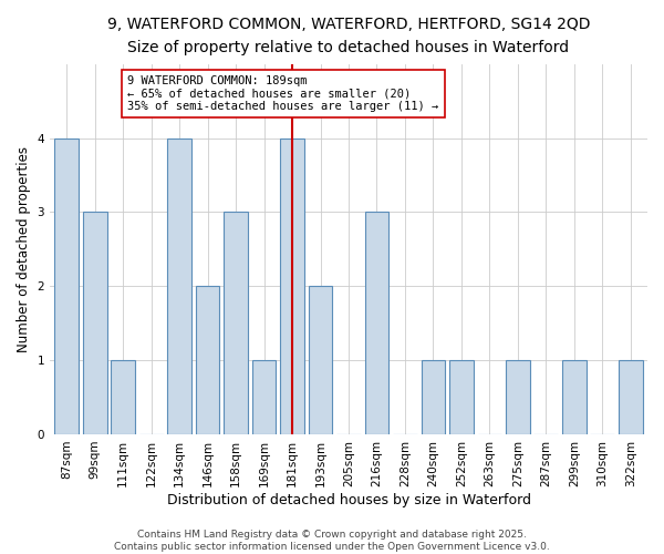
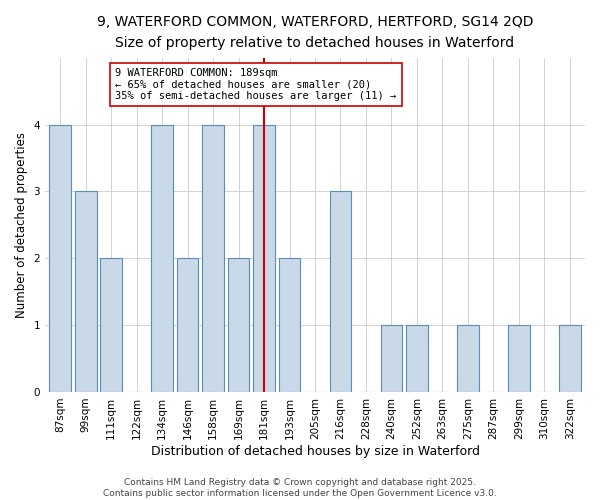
111sqm: 1 -> 2
158sqm: 3 -> 4
169sqm: 1 -> 2
